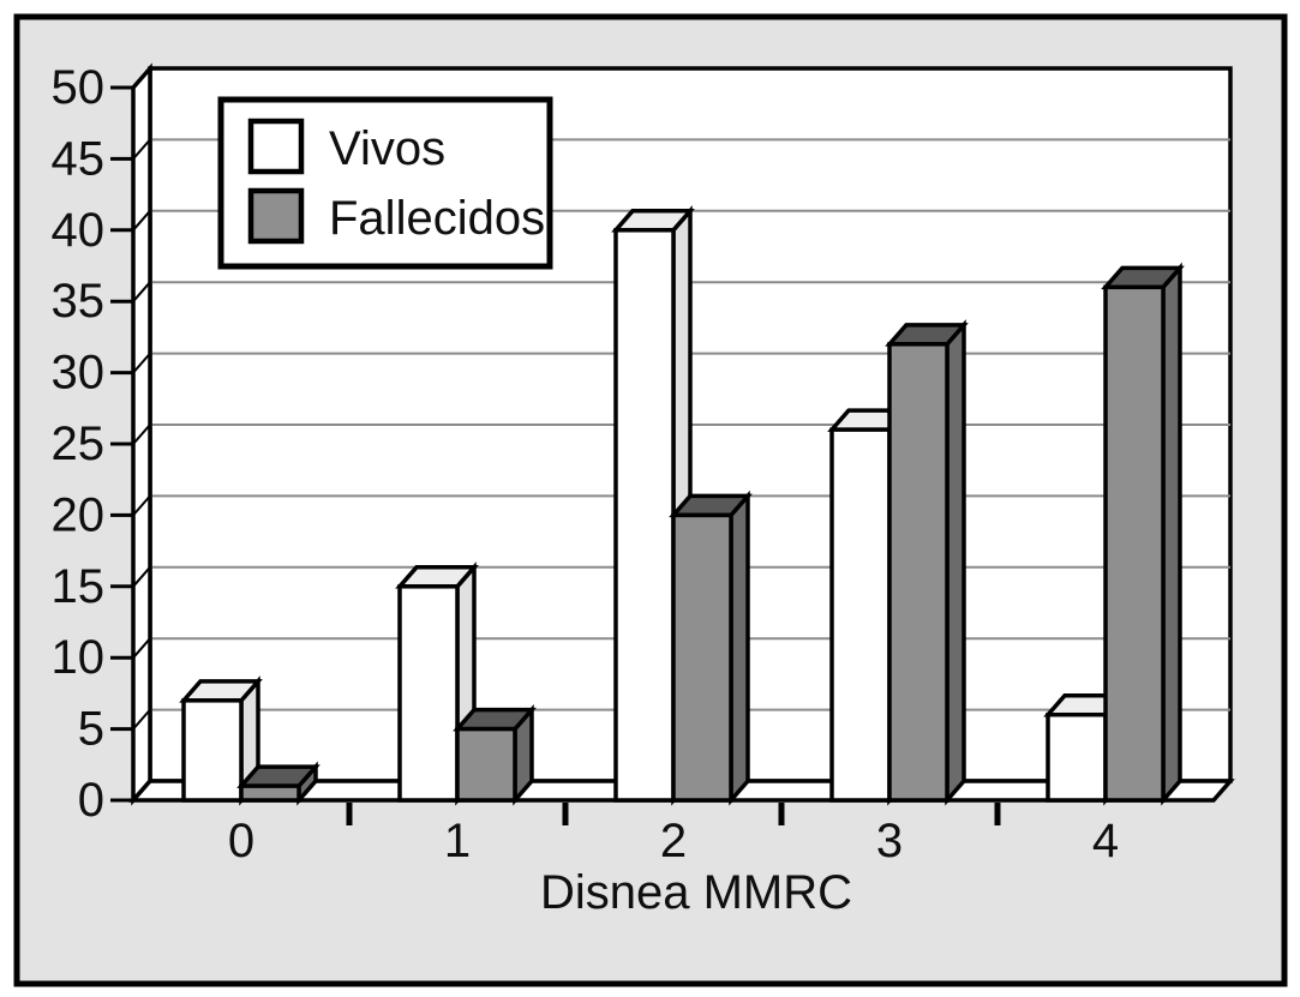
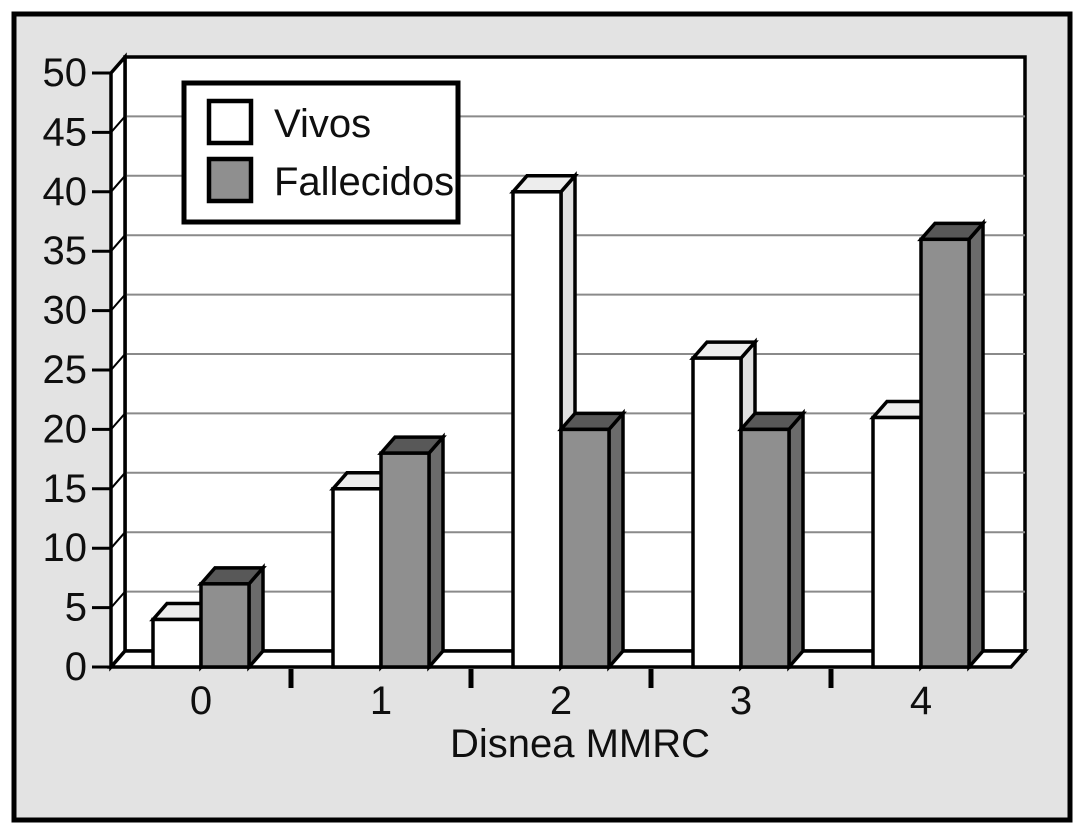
Vivos/0: 7 -> 4
Fallecidos/0: 1 -> 7
Fallecidos/1: 5 -> 18
Fallecidos/3: 32 -> 20
Vivos/4: 6 -> 21
